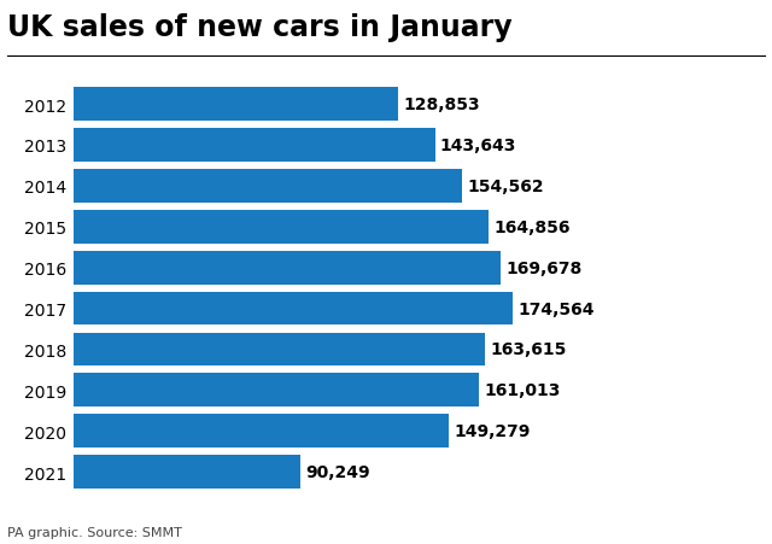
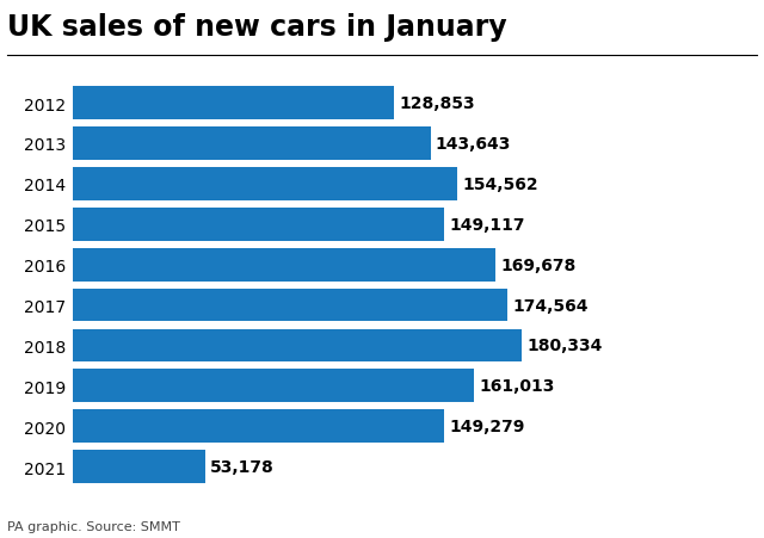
2015: 164,856 -> 149,117
2018: 163,615 -> 180,334
2021: 90,249 -> 53,178
